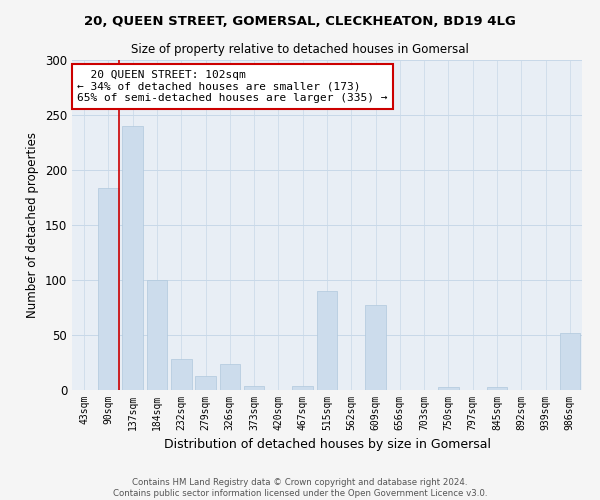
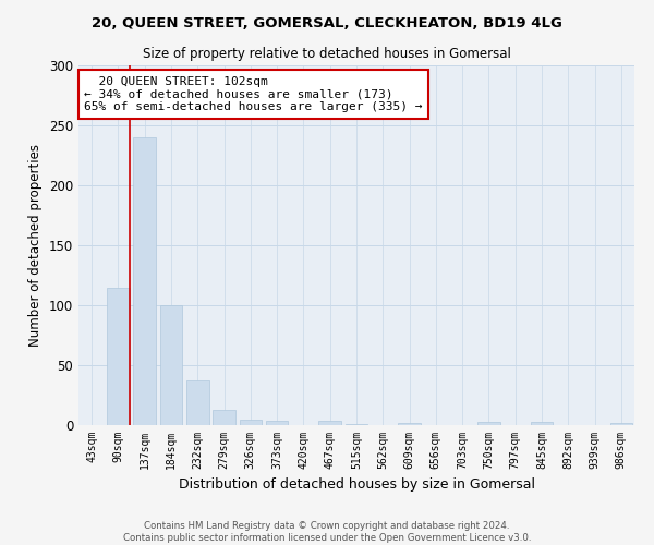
90sqm: 184 -> 115
232sqm: 28 -> 37
326sqm: 24 -> 5
515sqm: 90 -> 1
609sqm: 77 -> 2
986sqm: 52 -> 2
